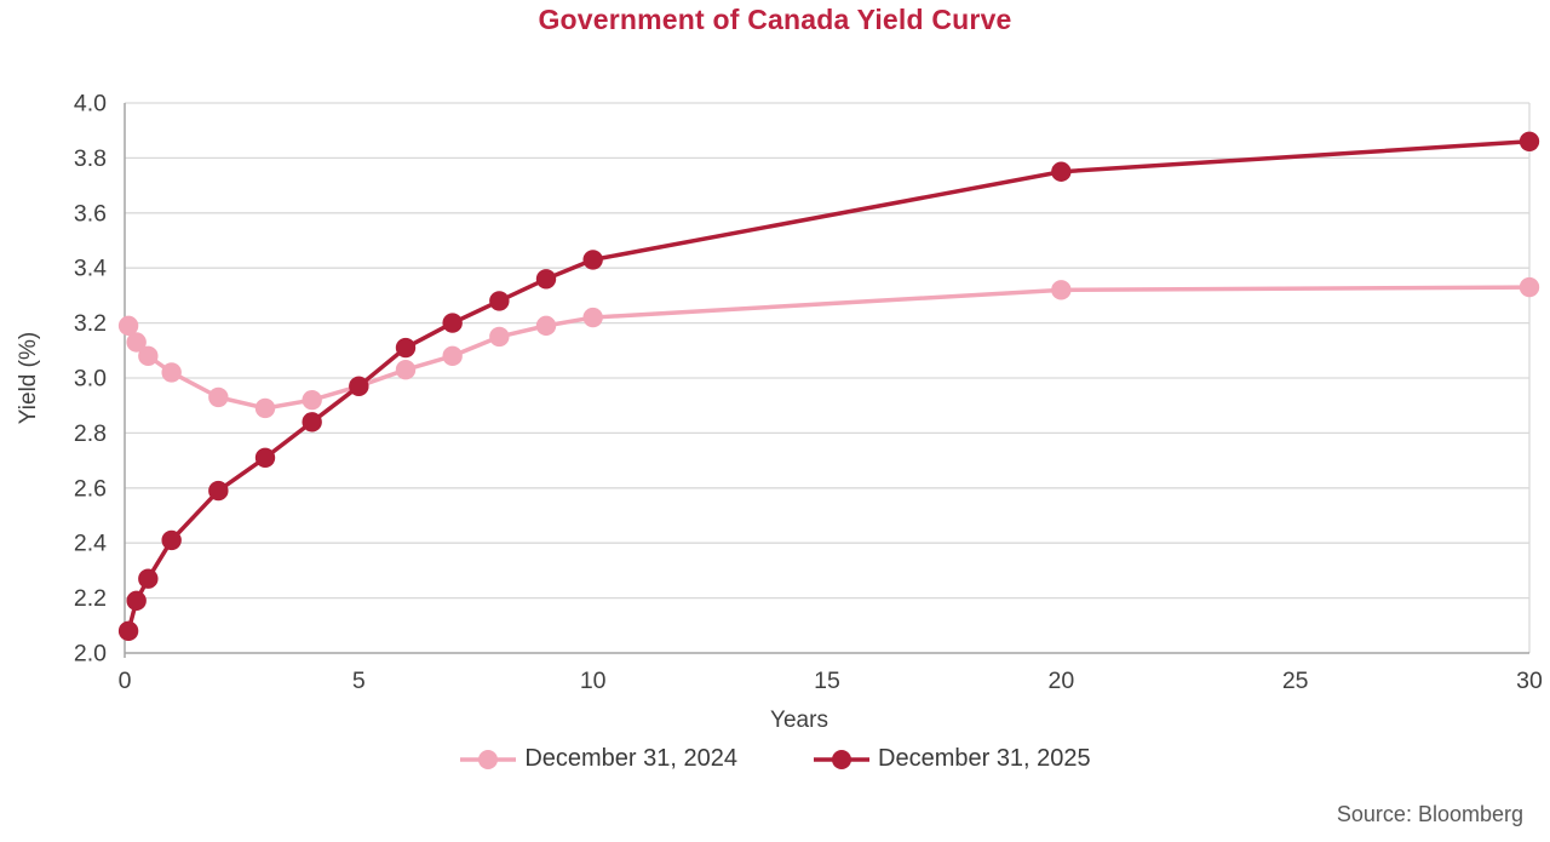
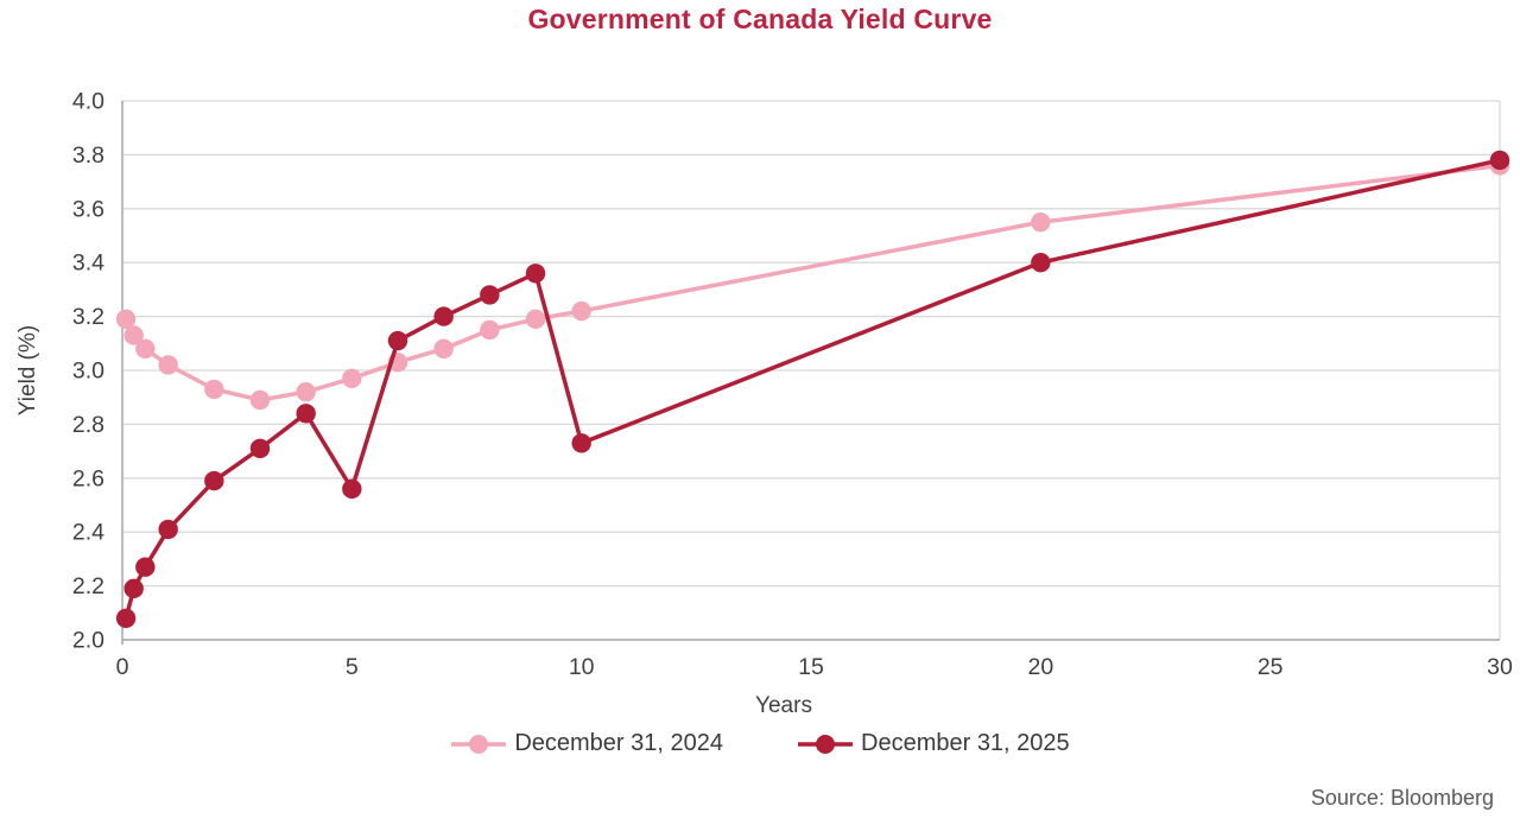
December 31, 2025/5: 2.97 -> 2.56
December 31, 2025/10: 3.43 -> 2.73
December 31, 2024/20: 3.32 -> 3.55
December 31, 2025/20: 3.75 -> 3.40
December 31, 2024/30: 3.33 -> 3.76
December 31, 2025/30: 3.86 -> 3.78
